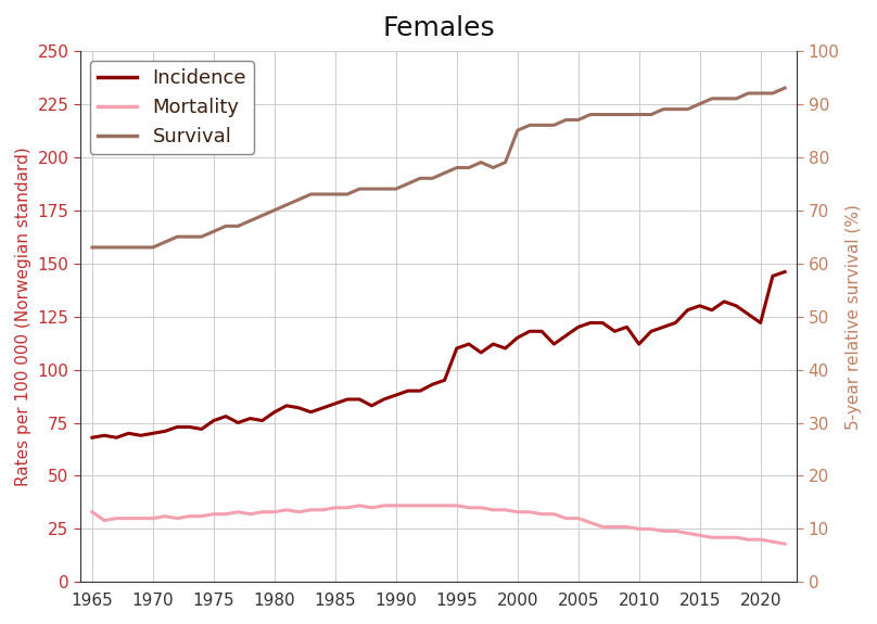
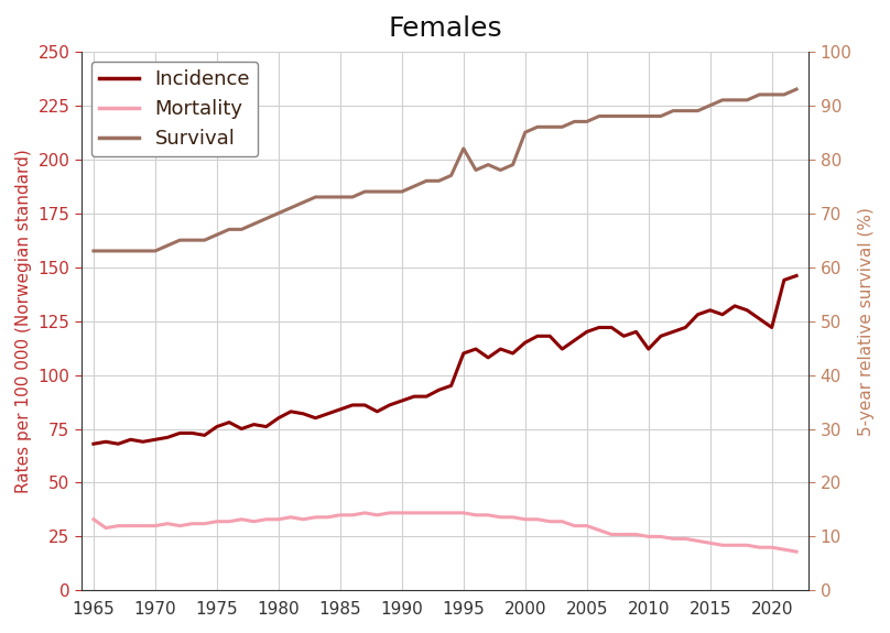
Survival/1995: 78 -> 82
